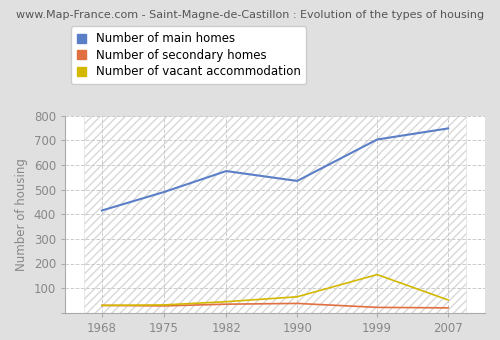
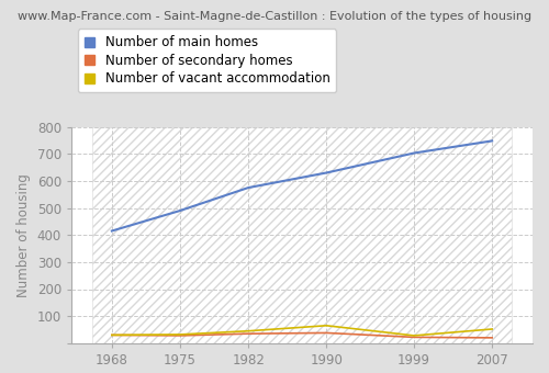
Number of main homes/1990: 535 -> 630
Number of vacant accommodation/1999: 155 -> 28
